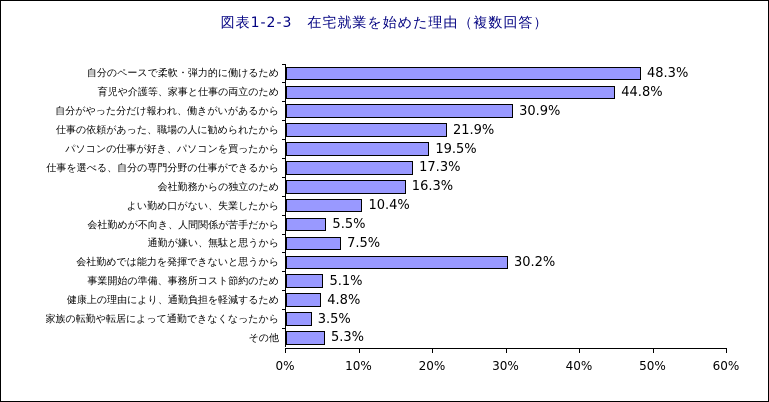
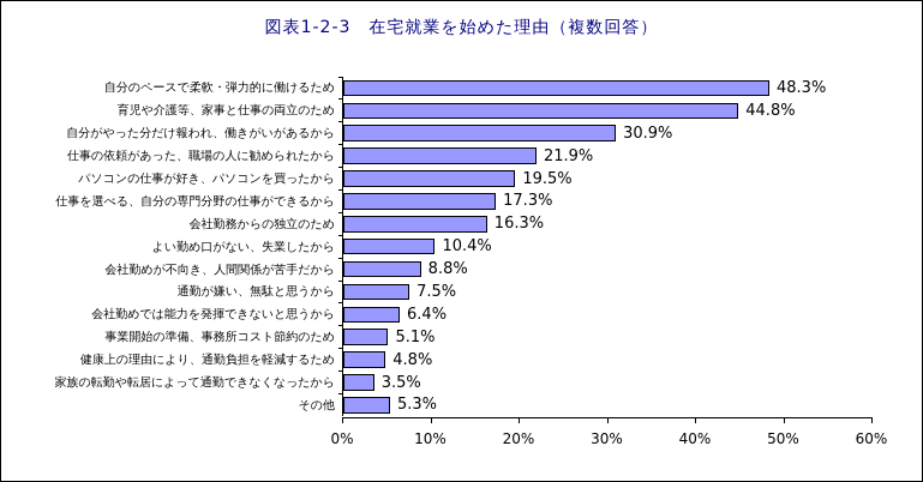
会社勤めが不向き、人間関係が苦手だから: 5.5% -> 8.8%
会社勤めでは能力を発揮できないと思うから: 30.2% -> 6.4%
